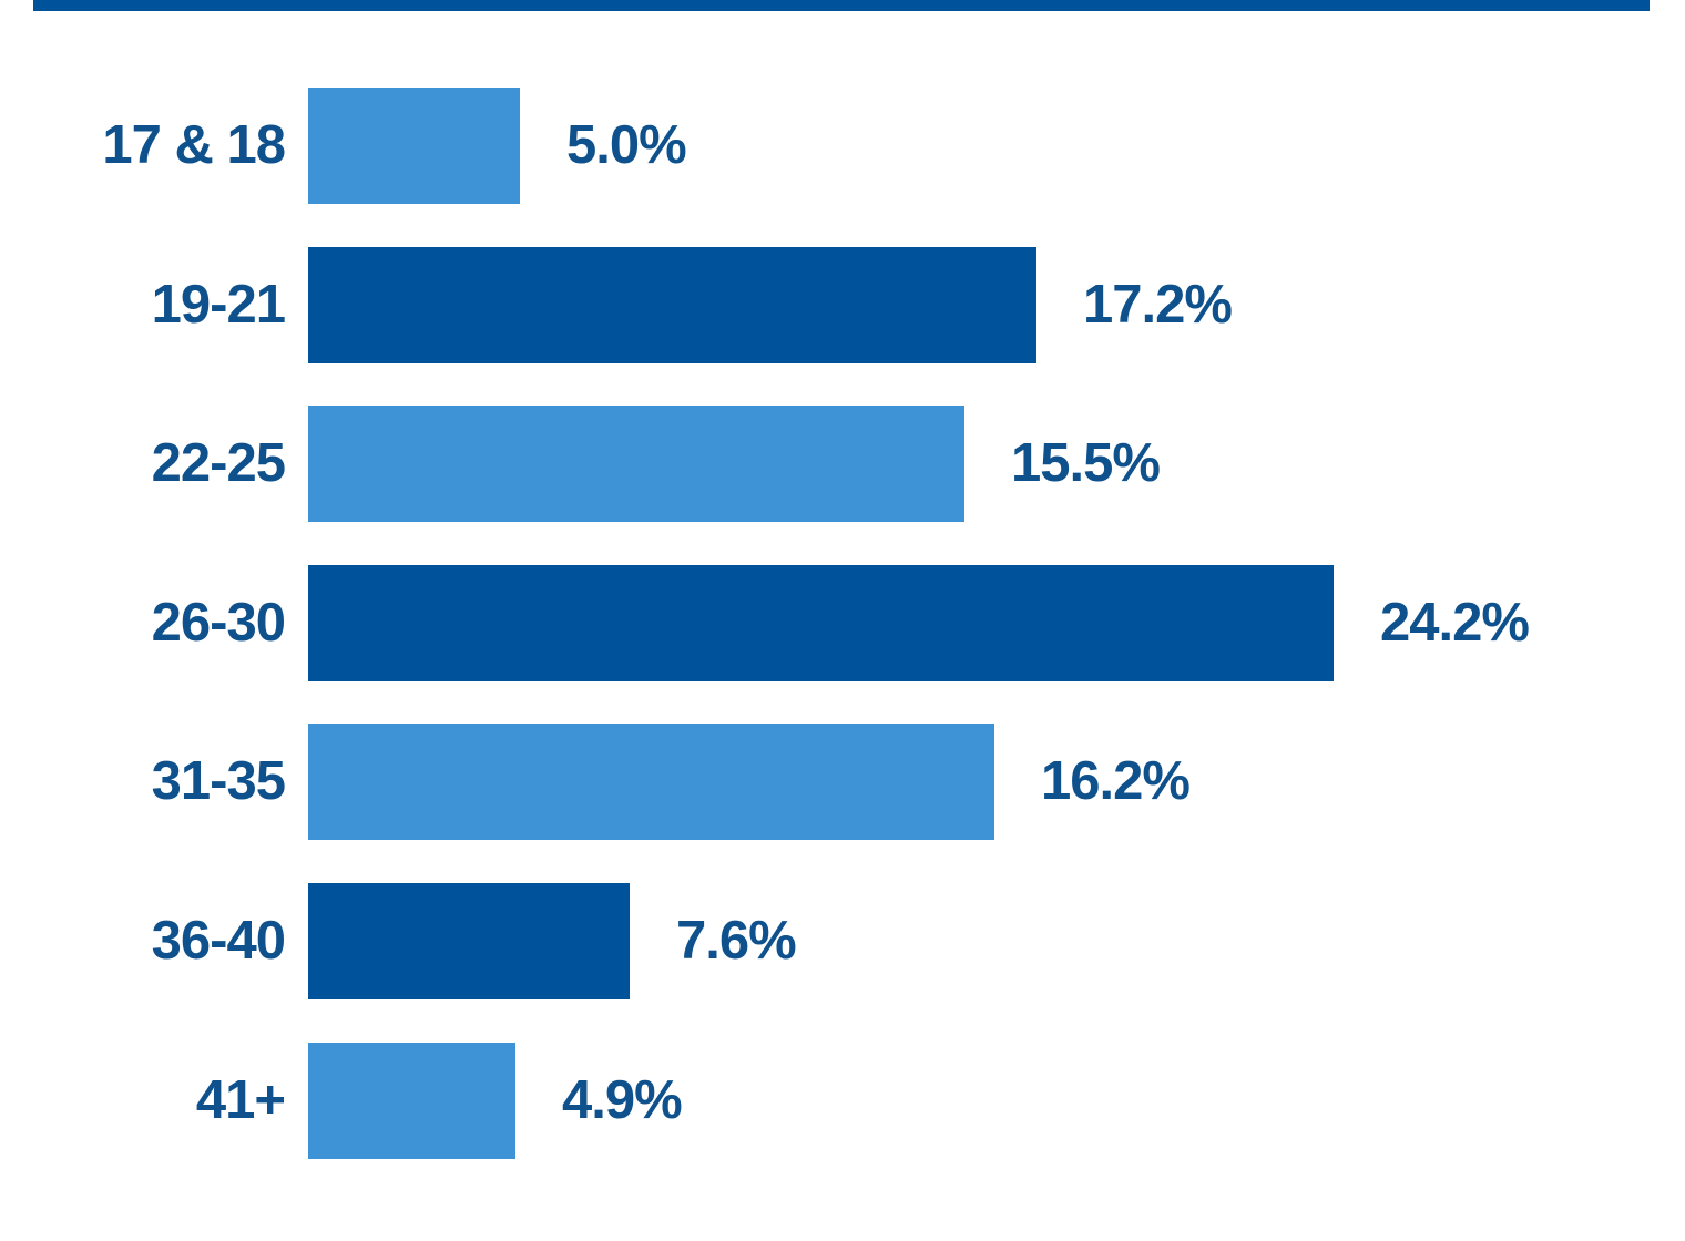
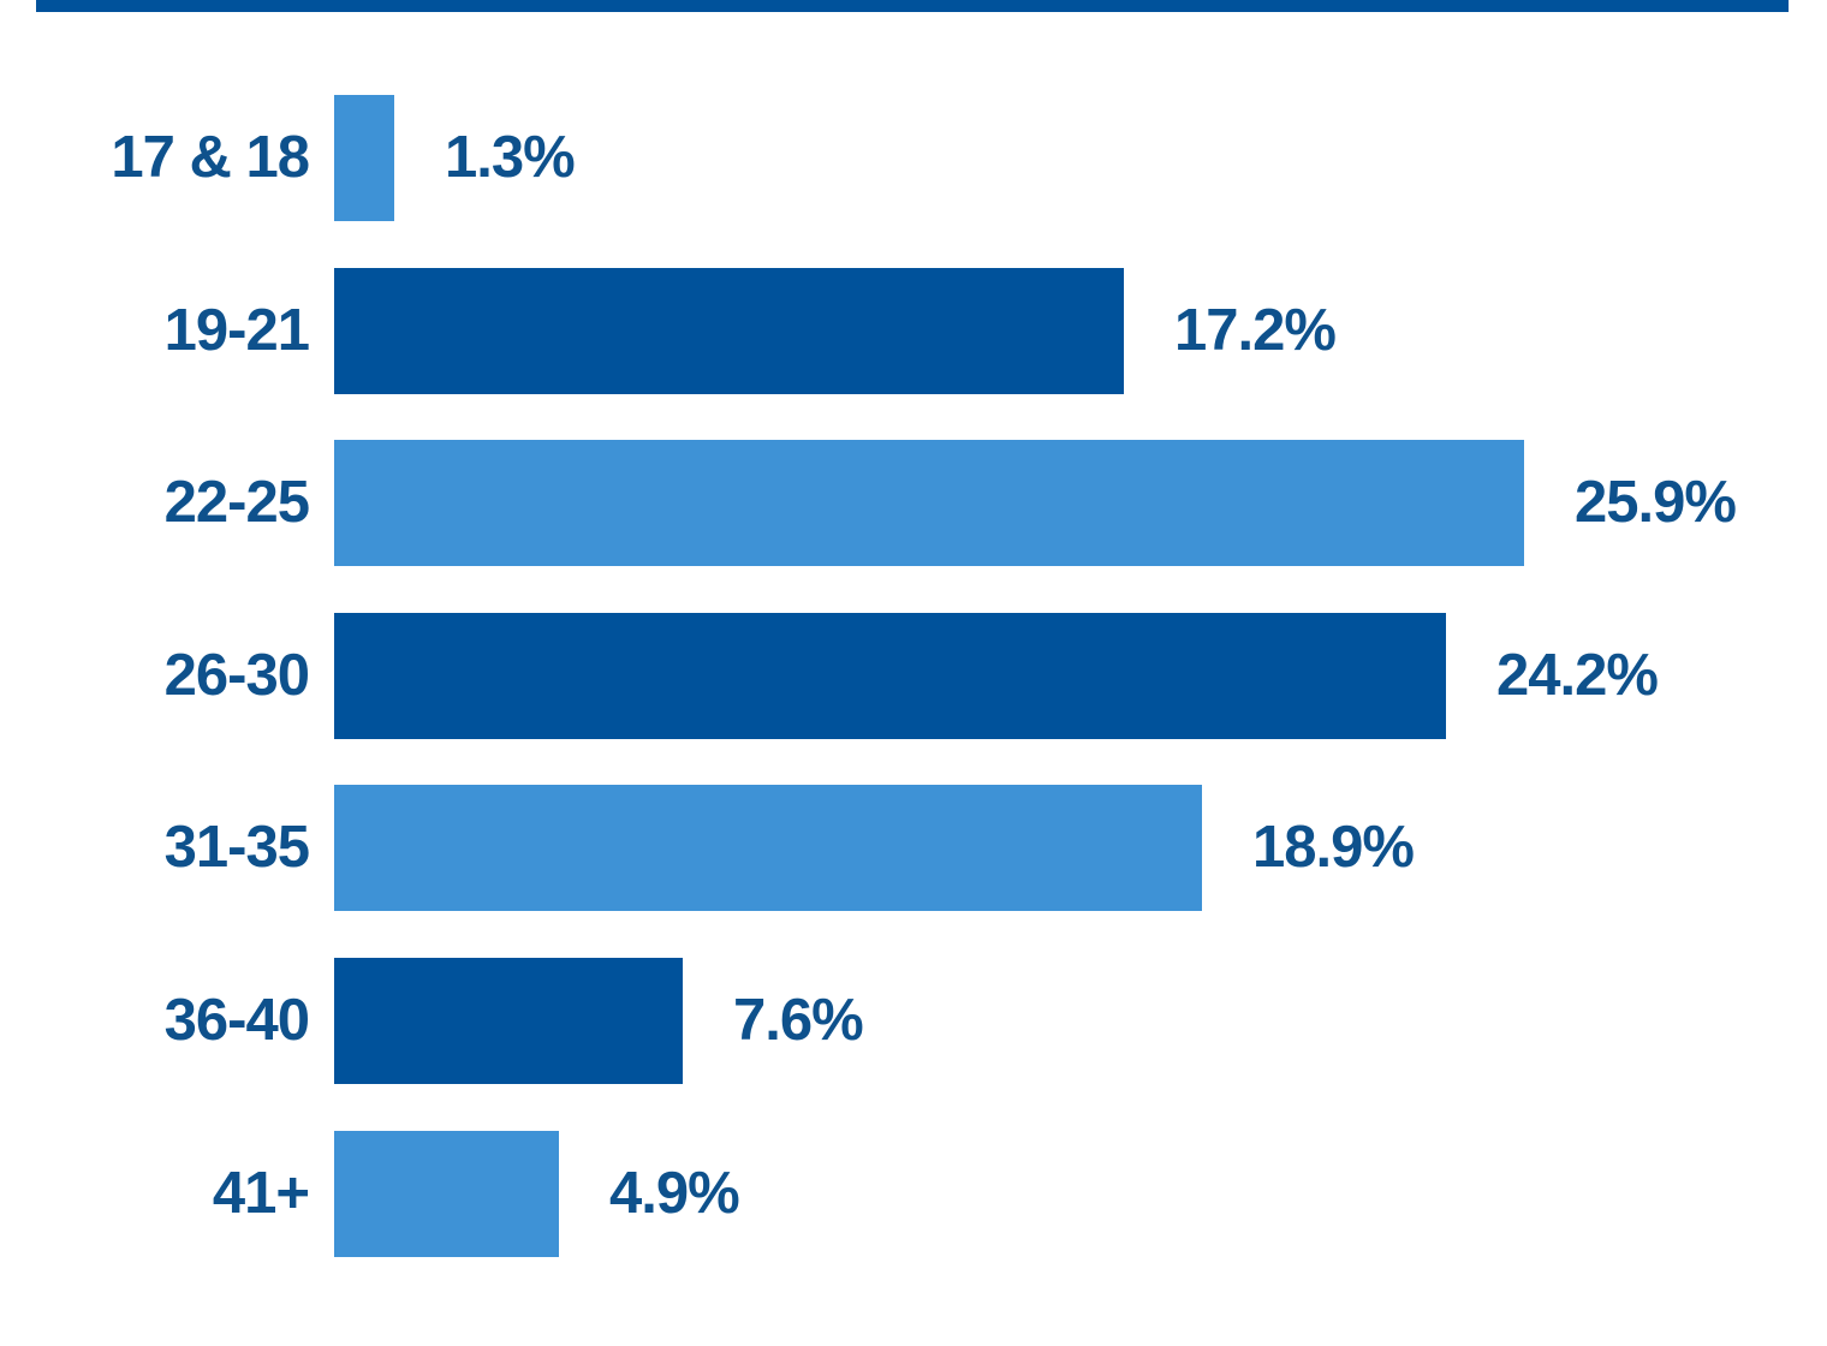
17 & 18: 5.0% -> 1.3%
22-25: 15.5% -> 25.9%
31-35: 16.2% -> 18.9%
